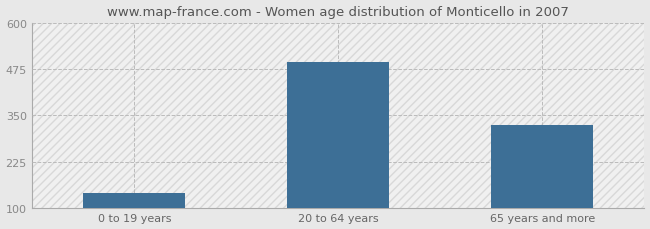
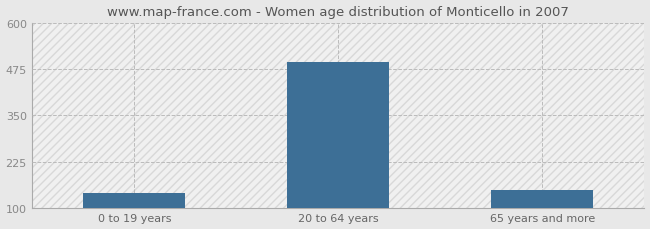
65 years and more: 325 -> 148
